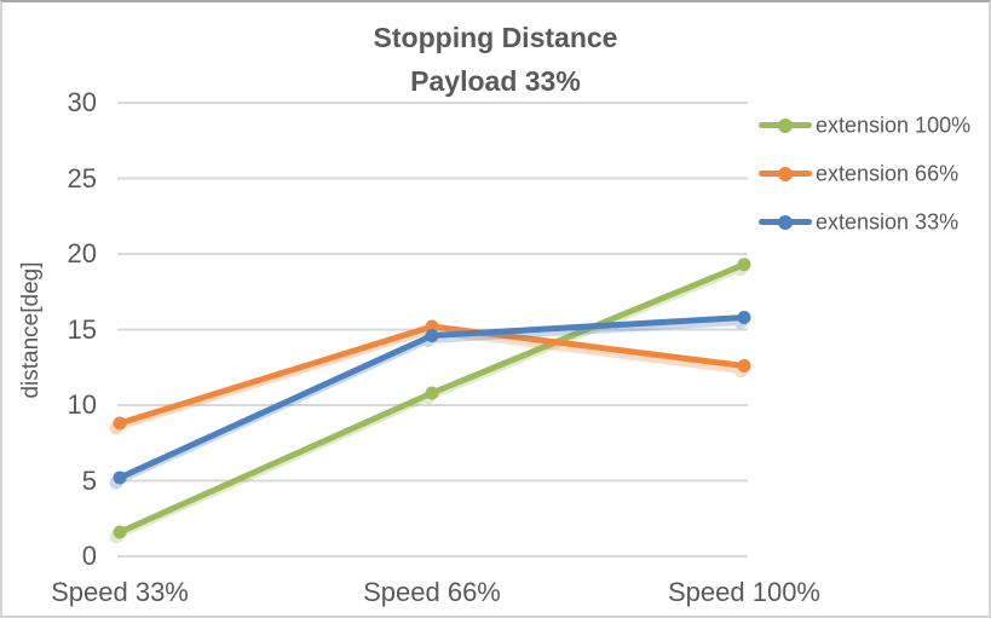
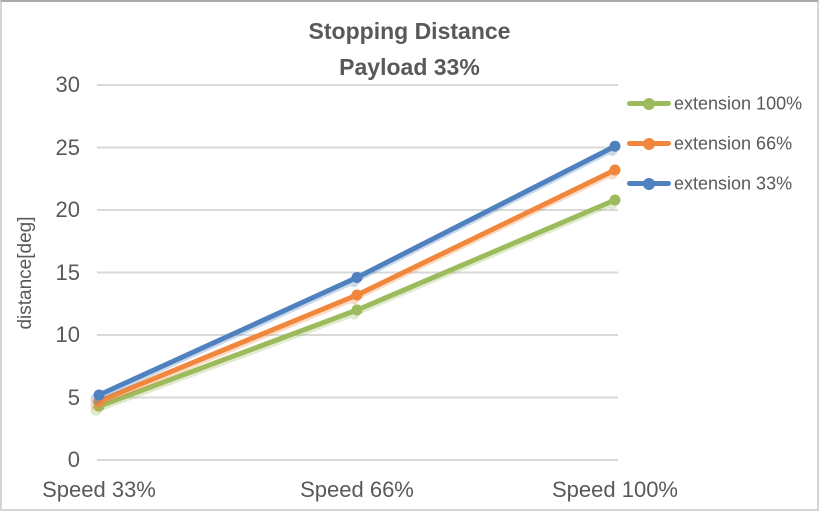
extension 100%/Speed 33%: 1.6 -> 4.3
extension 66%/Speed 33%: 8.8 -> 4.7
extension 100%/Speed 66%: 10.8 -> 12.0
extension 66%/Speed 66%: 15.2 -> 13.2
extension 100%/Speed 100%: 19.3 -> 20.8
extension 66%/Speed 100%: 12.6 -> 23.2
extension 33%/Speed 100%: 15.8 -> 25.1
